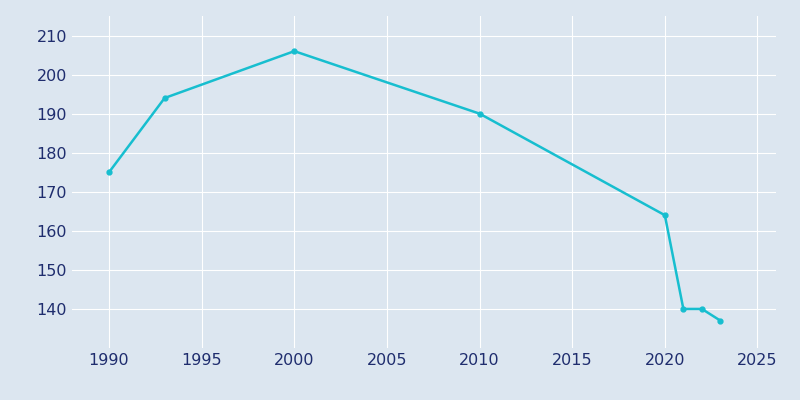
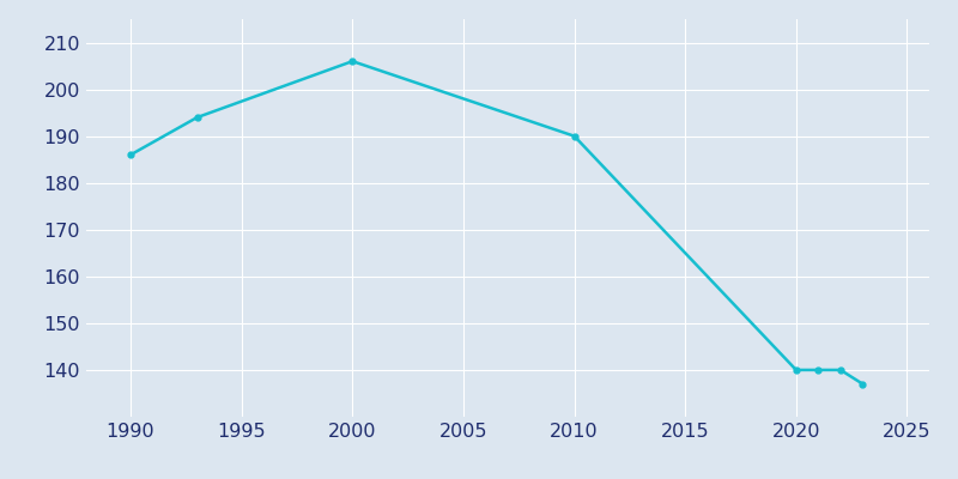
1990: 175 -> 186
2020: 164 -> 140
